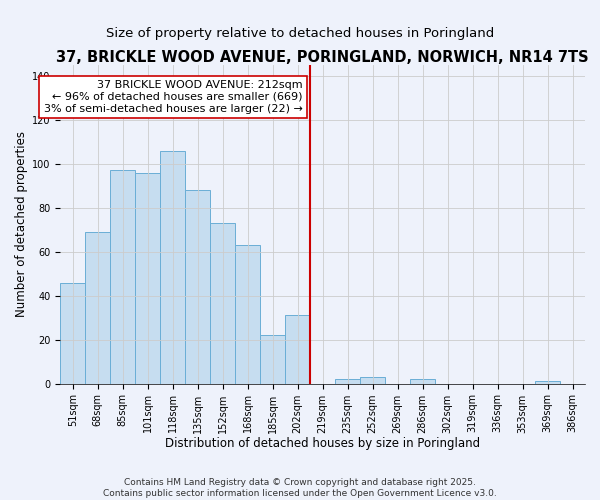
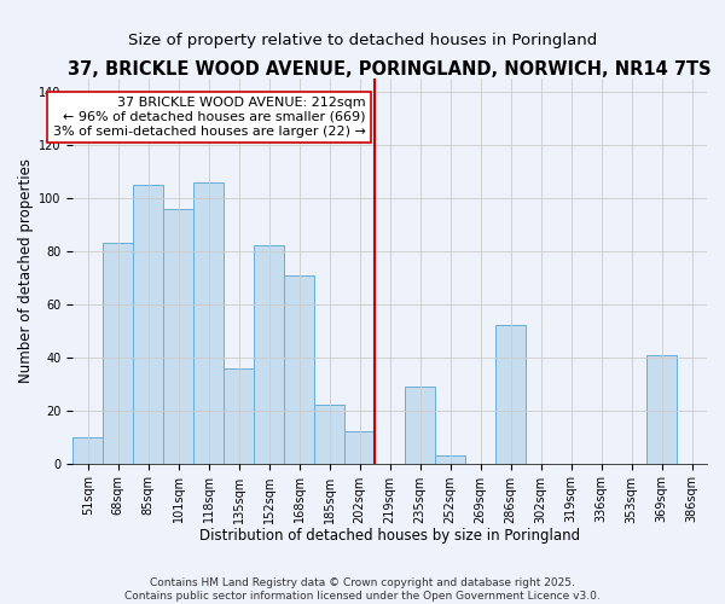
51sqm: 46 -> 10
68sqm: 69 -> 83
85sqm: 97 -> 105
135sqm: 88 -> 36
152sqm: 73 -> 82
168sqm: 63 -> 71
202sqm: 31 -> 12
235sqm: 2 -> 29
286sqm: 2 -> 52
369sqm: 1 -> 41
